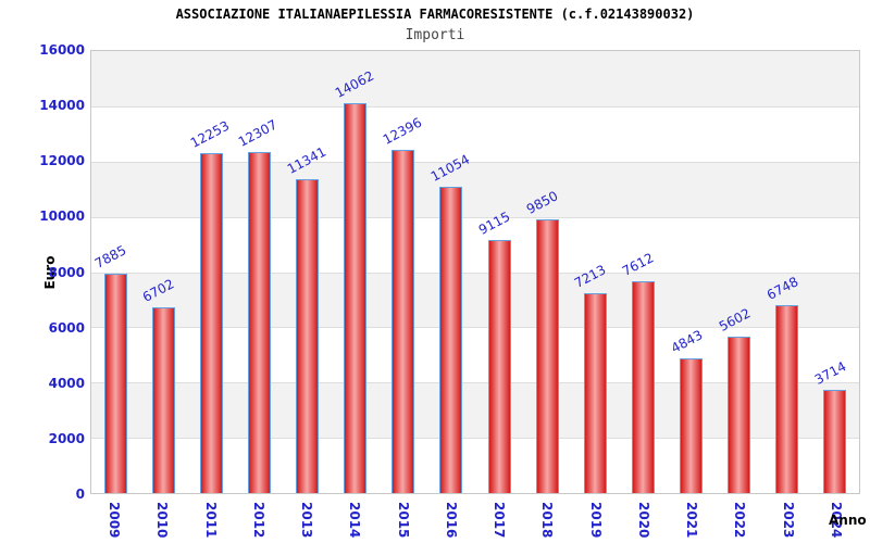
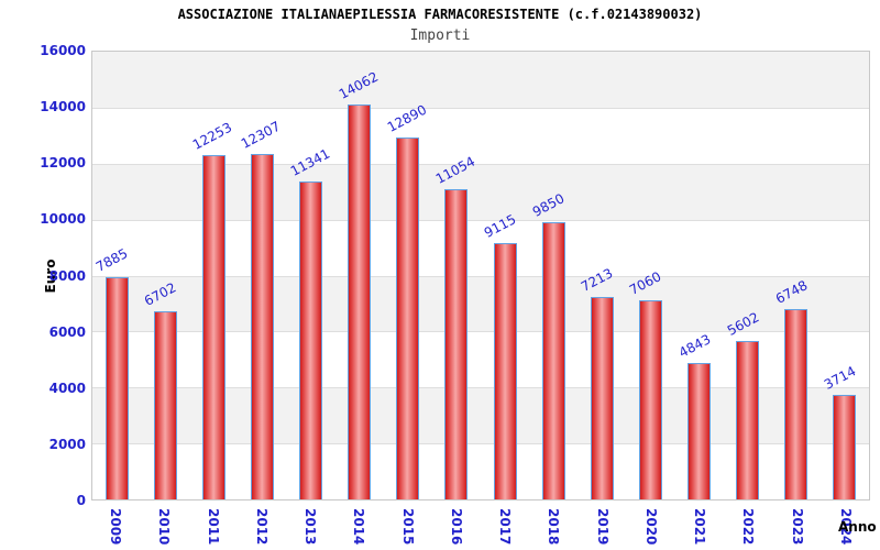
2015: 12396 -> 12890
2020: 7612 -> 7060
